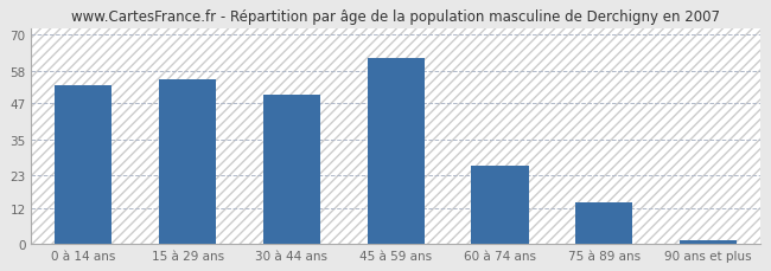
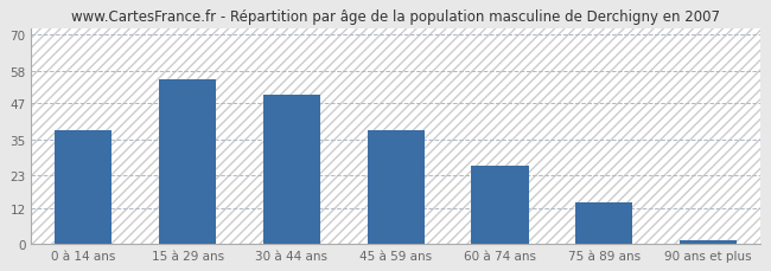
0 à 14 ans: 53 -> 38
45 à 59 ans: 62 -> 38
